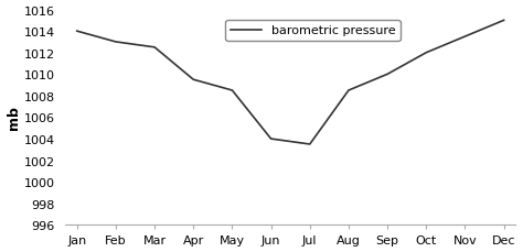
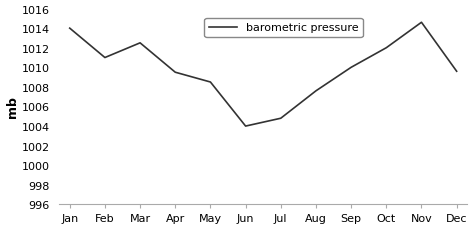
Feb: 1013.0 -> 1011.0
Jul: 1003.5 -> 1004.8
Aug: 1008.5 -> 1007.6
Nov: 1013.5 -> 1014.6
Dec: 1015.0 -> 1009.6
